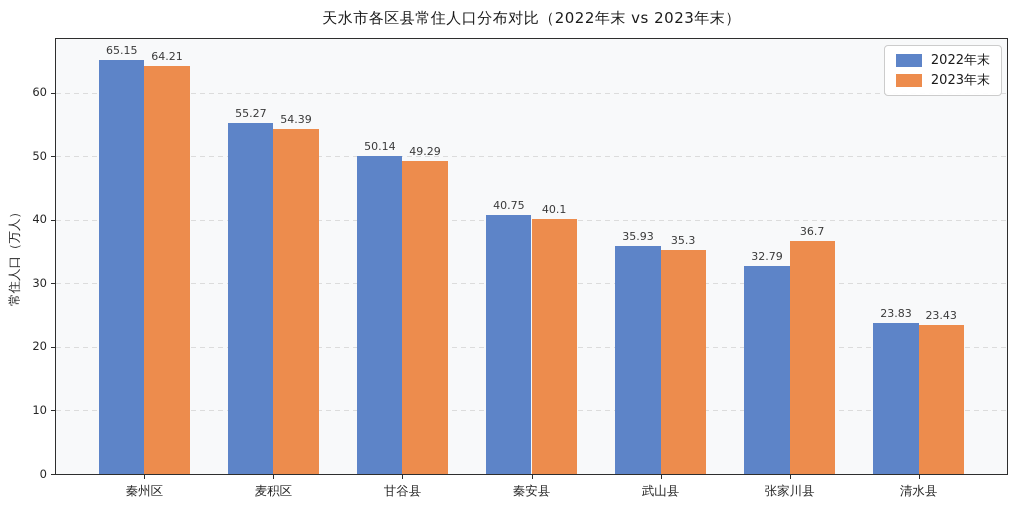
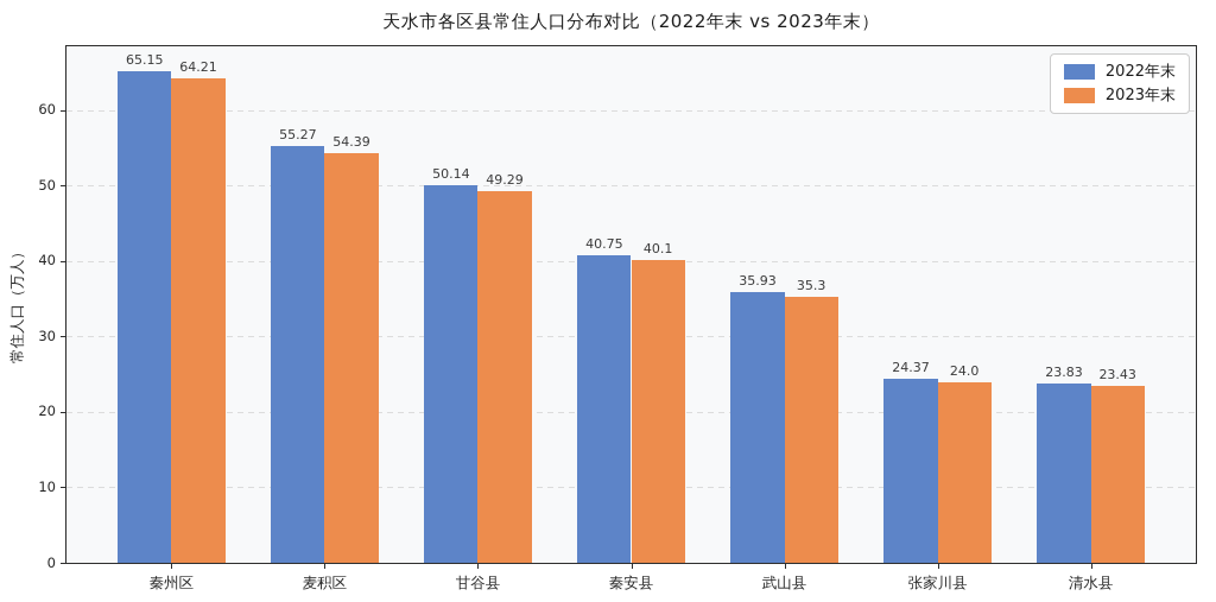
2022年末/张家川县: 32.79 -> 24.37
2023年末/张家川县: 36.7 -> 24.0
